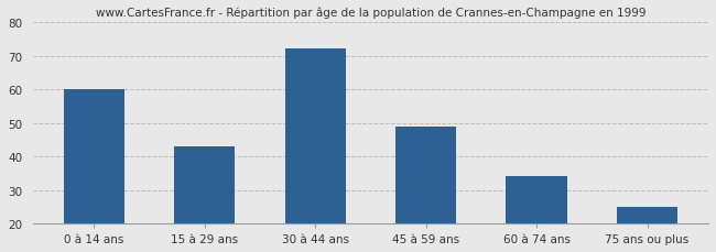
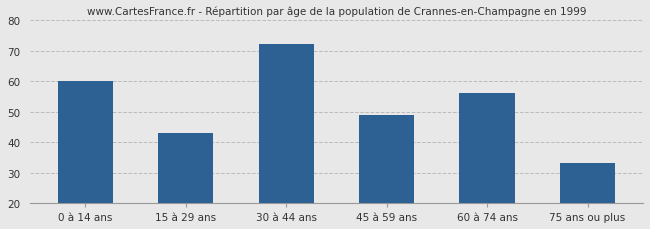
60 à 74 ans: 34 -> 56
75 ans ou plus: 25 -> 33
